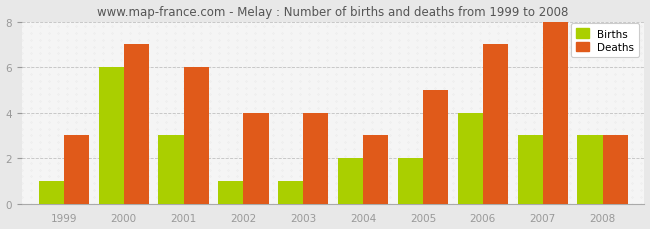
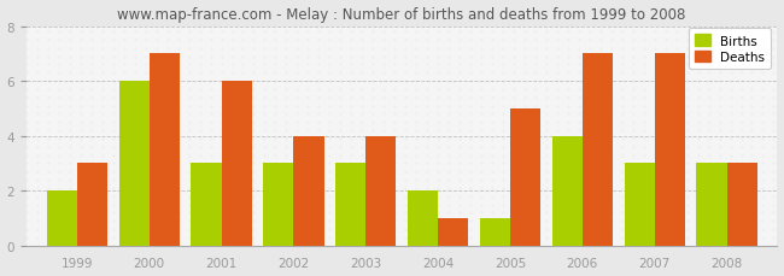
Births/1999: 1 -> 2
Births/2002: 1 -> 3
Births/2003: 1 -> 3
Deaths/2004: 3 -> 1
Births/2005: 2 -> 1
Deaths/2007: 8 -> 7
